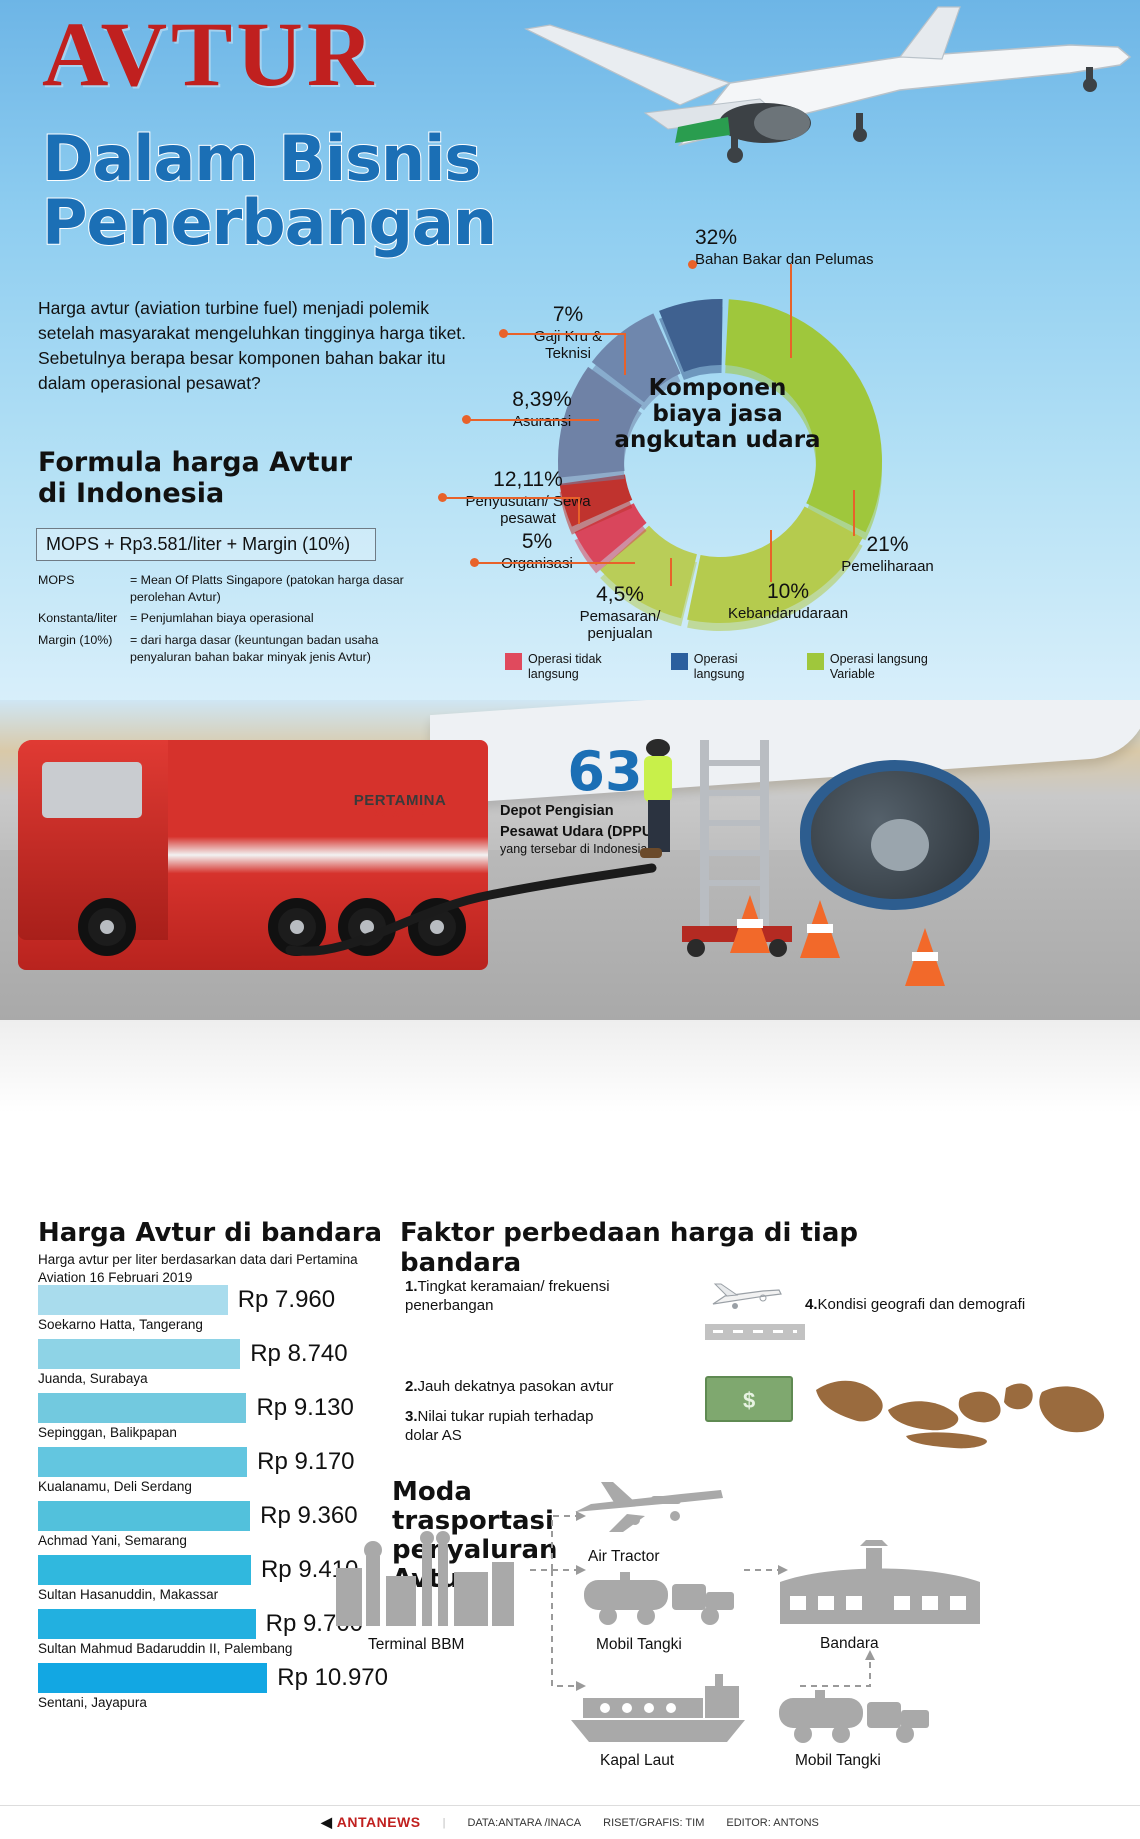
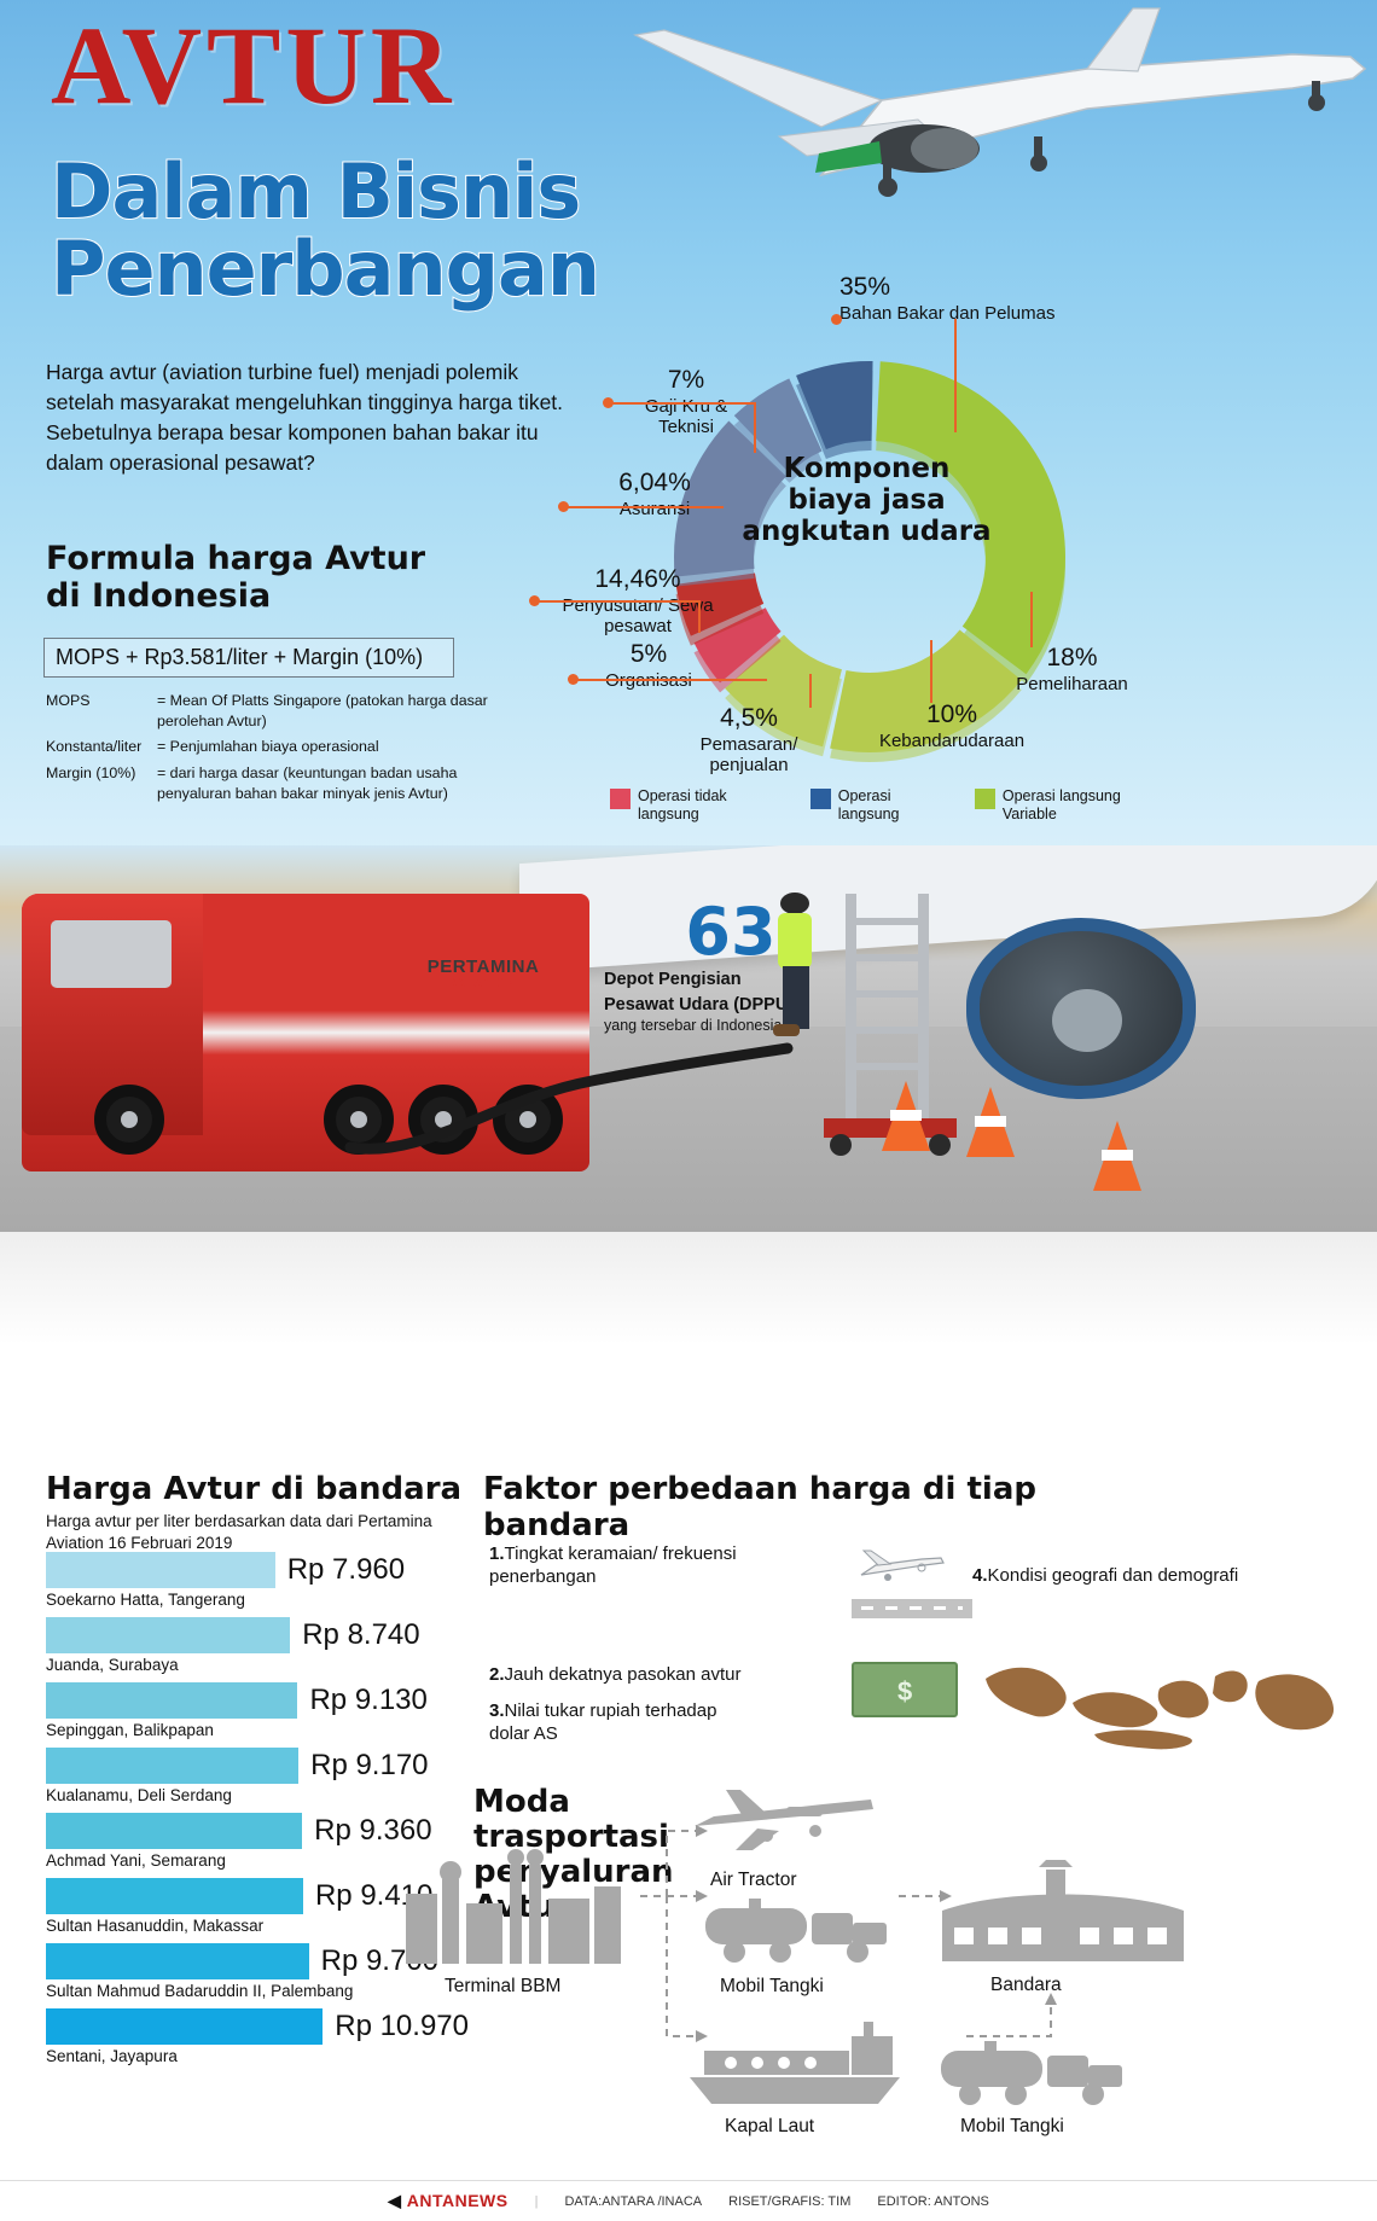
Bahan Bakar dan Pelumas: 32% -> 35%
Pemeliharaan: 21% -> 18%
Penyusutan/ Sewa pesawat: 12,11% -> 14,46%
Asuransi: 8,39% -> 6,04%
